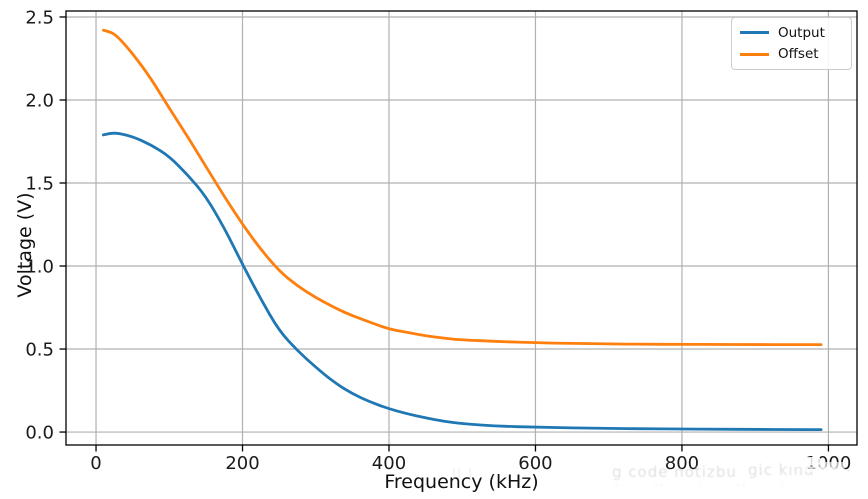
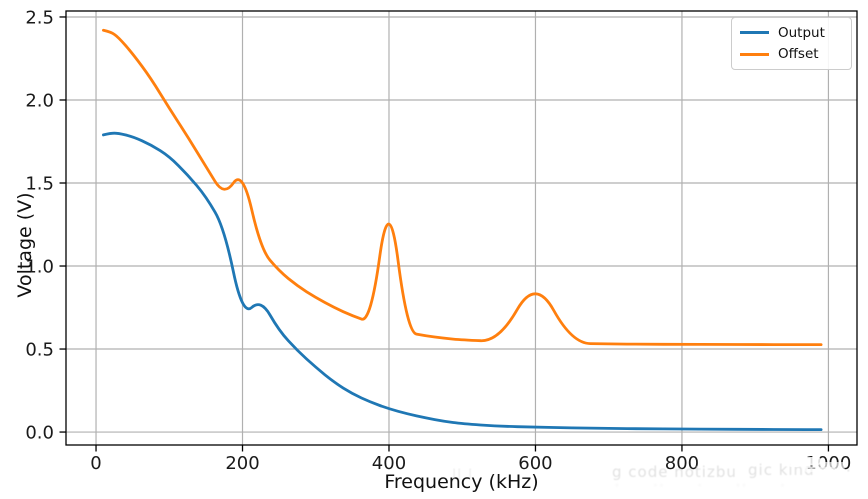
Output/200: 1.01 -> 0.70
Offset/200: 1.25 -> 1.58
Offset/400: 0.62 -> 1.46
Offset/600: 0.54 -> 0.93
